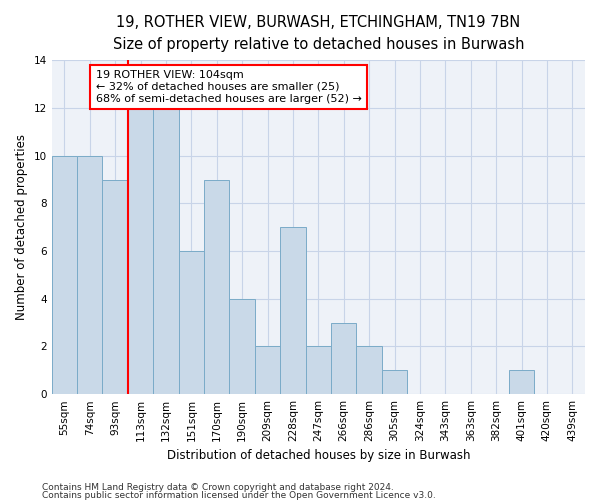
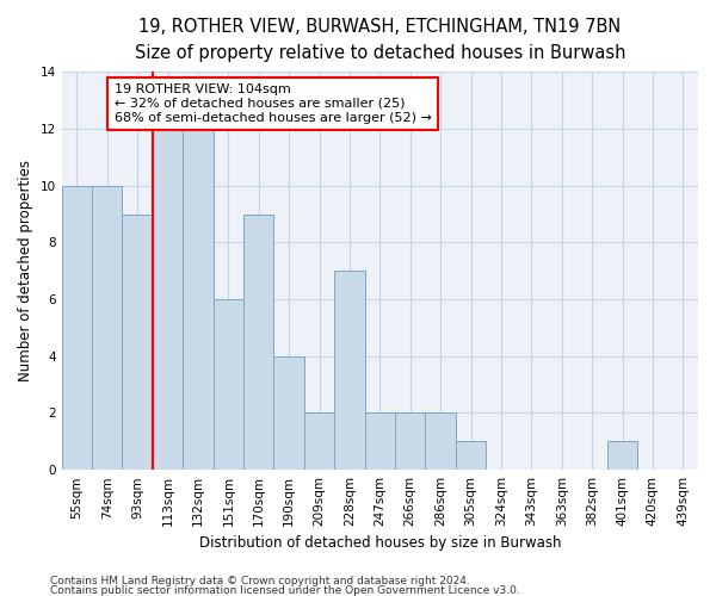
266sqm: 3 -> 2
